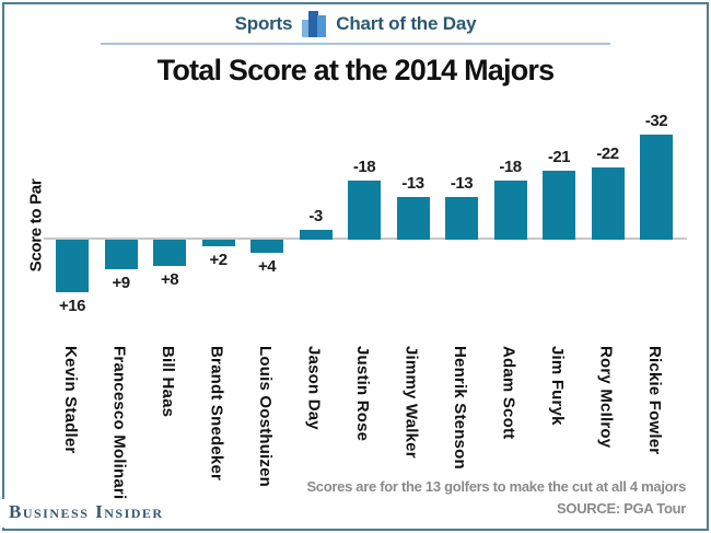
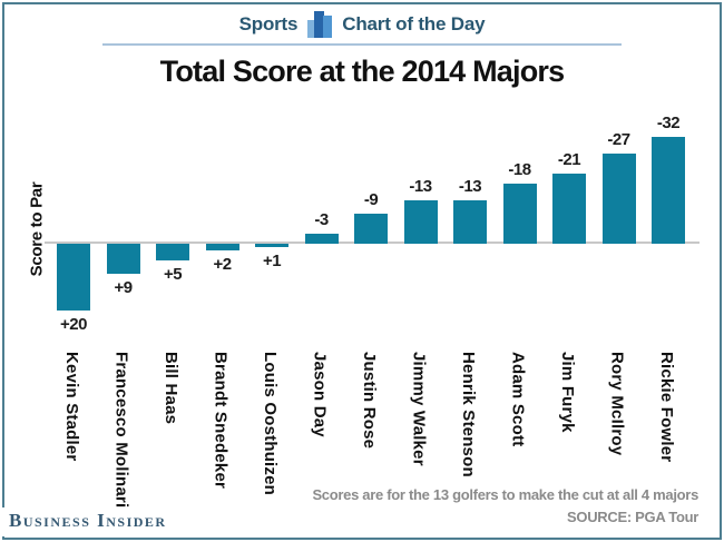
Kevin Stadler: +16 -> +20
Bill Haas: +8 -> +5
Louis Oosthuizen: +4 -> +1
Justin Rose: -18 -> -9
Rory McIlroy: -22 -> -27
